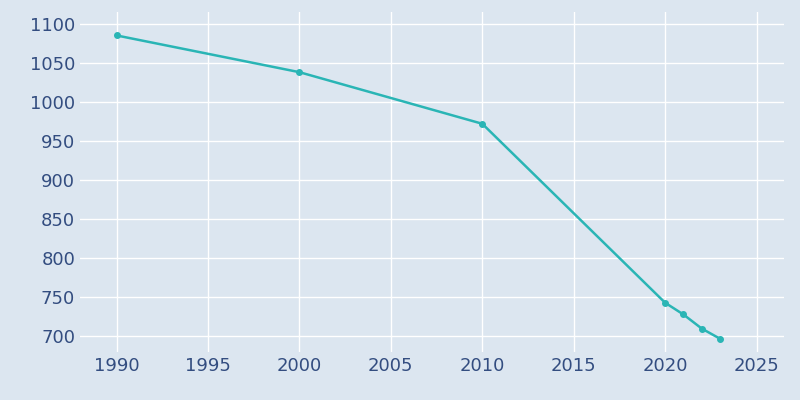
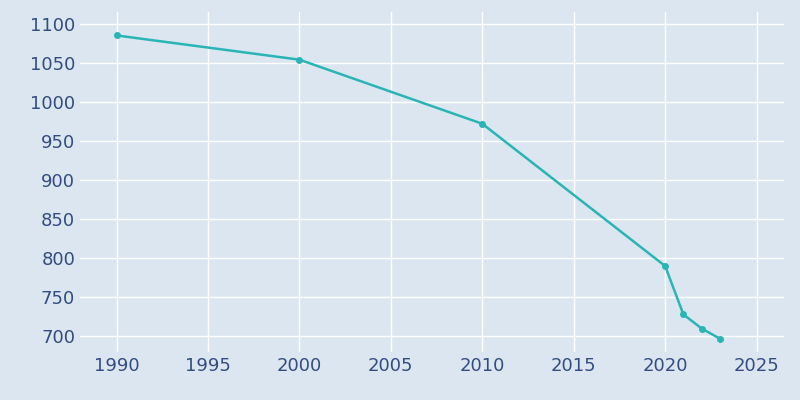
2000: 1038 -> 1054
2020: 743 -> 790
